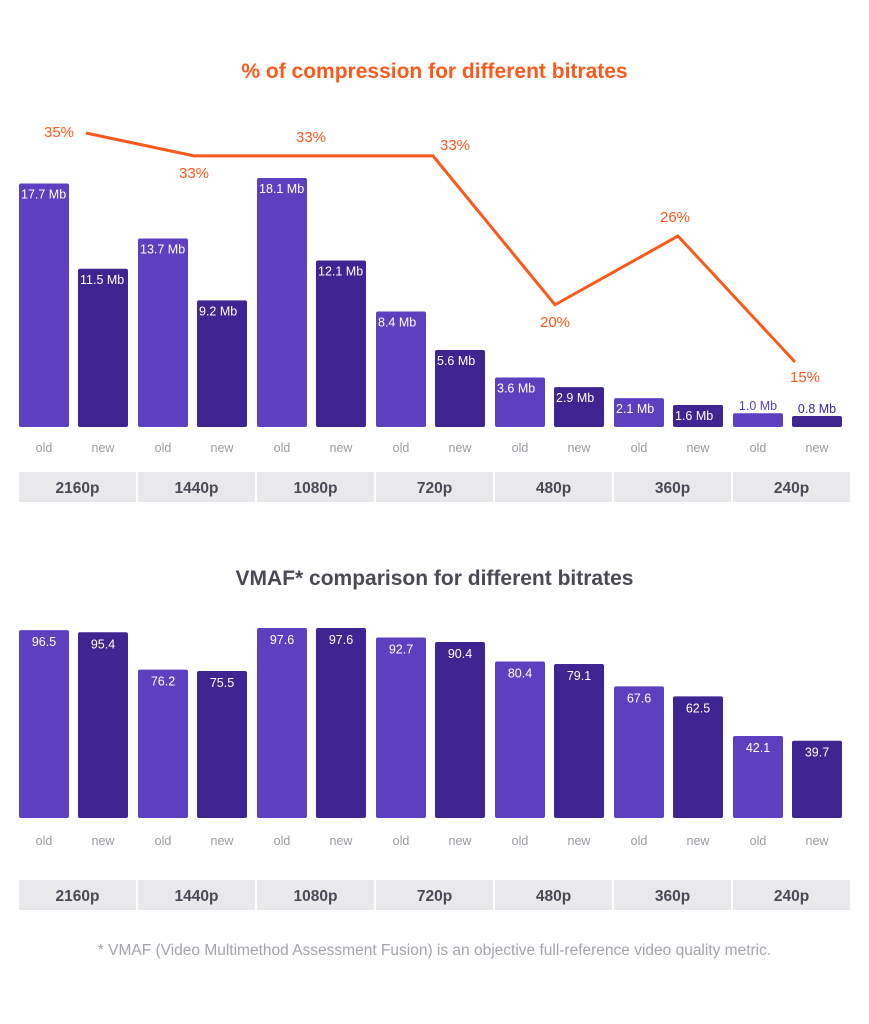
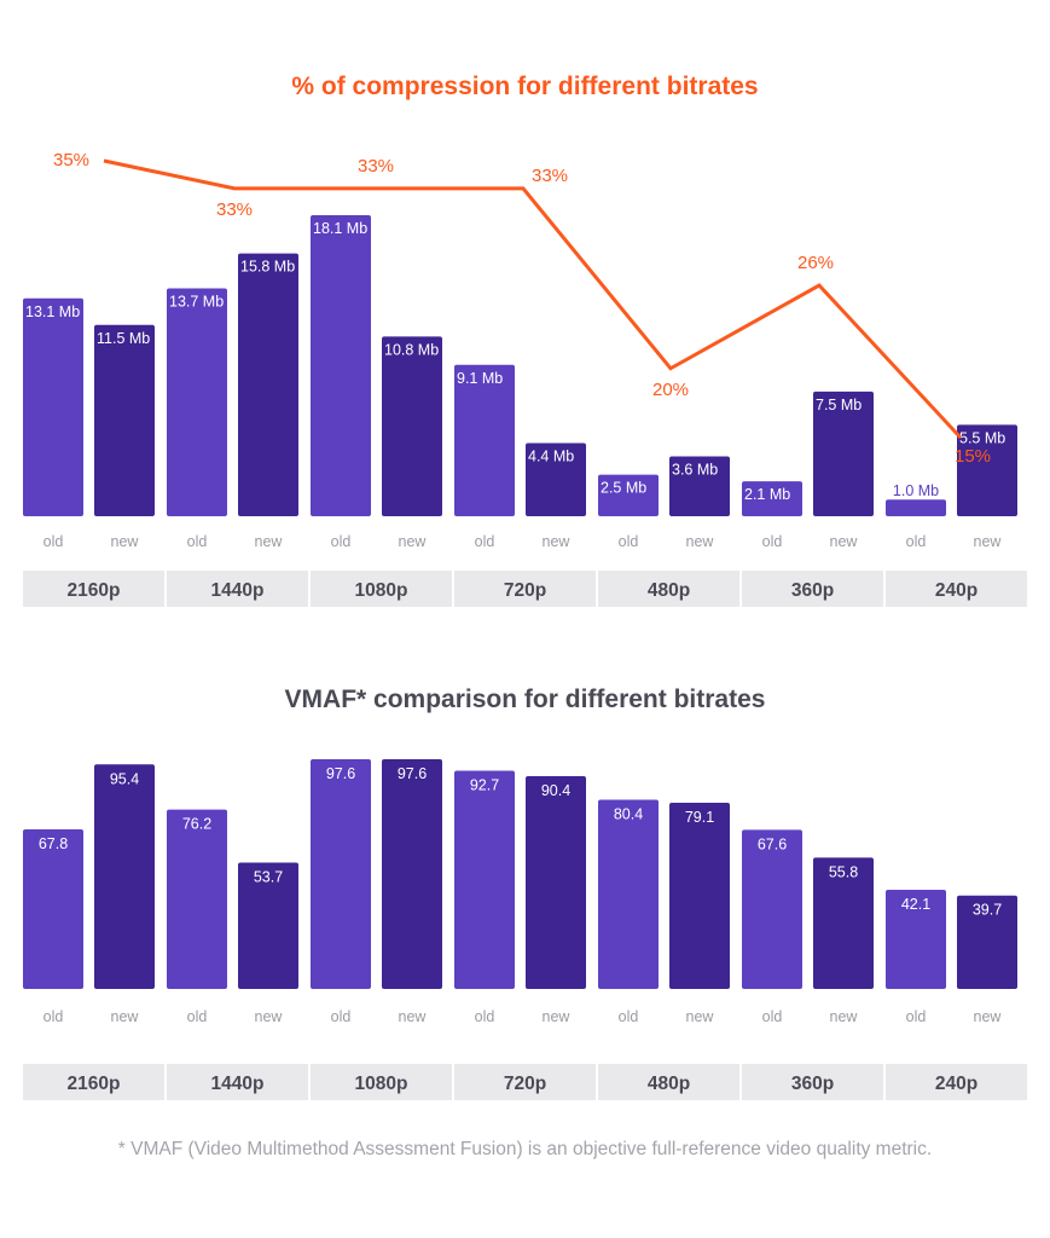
% of compression for different bitrates/old/2160p: 17.7 -> 13.1
% of compression for different bitrates/new/1440p: 9.2 -> 15.8
% of compression for different bitrates/new/1080p: 12.1 -> 10.8
% of compression for different bitrates/old/720p: 8.4 -> 9.1
% of compression for different bitrates/new/720p: 5.6 -> 4.4
% of compression for different bitrates/old/480p: 3.6 -> 2.5
% of compression for different bitrates/new/480p: 2.9 -> 3.6
% of compression for different bitrates/new/360p: 1.6 -> 7.5
% of compression for different bitrates/new/240p: 0.8 -> 5.5
VMAF* comparison for different bitrates/old/2160p: 96.5 -> 67.8
VMAF* comparison for different bitrates/new/1440p: 75.5 -> 53.7
VMAF* comparison for different bitrates/new/360p: 62.5 -> 55.8
